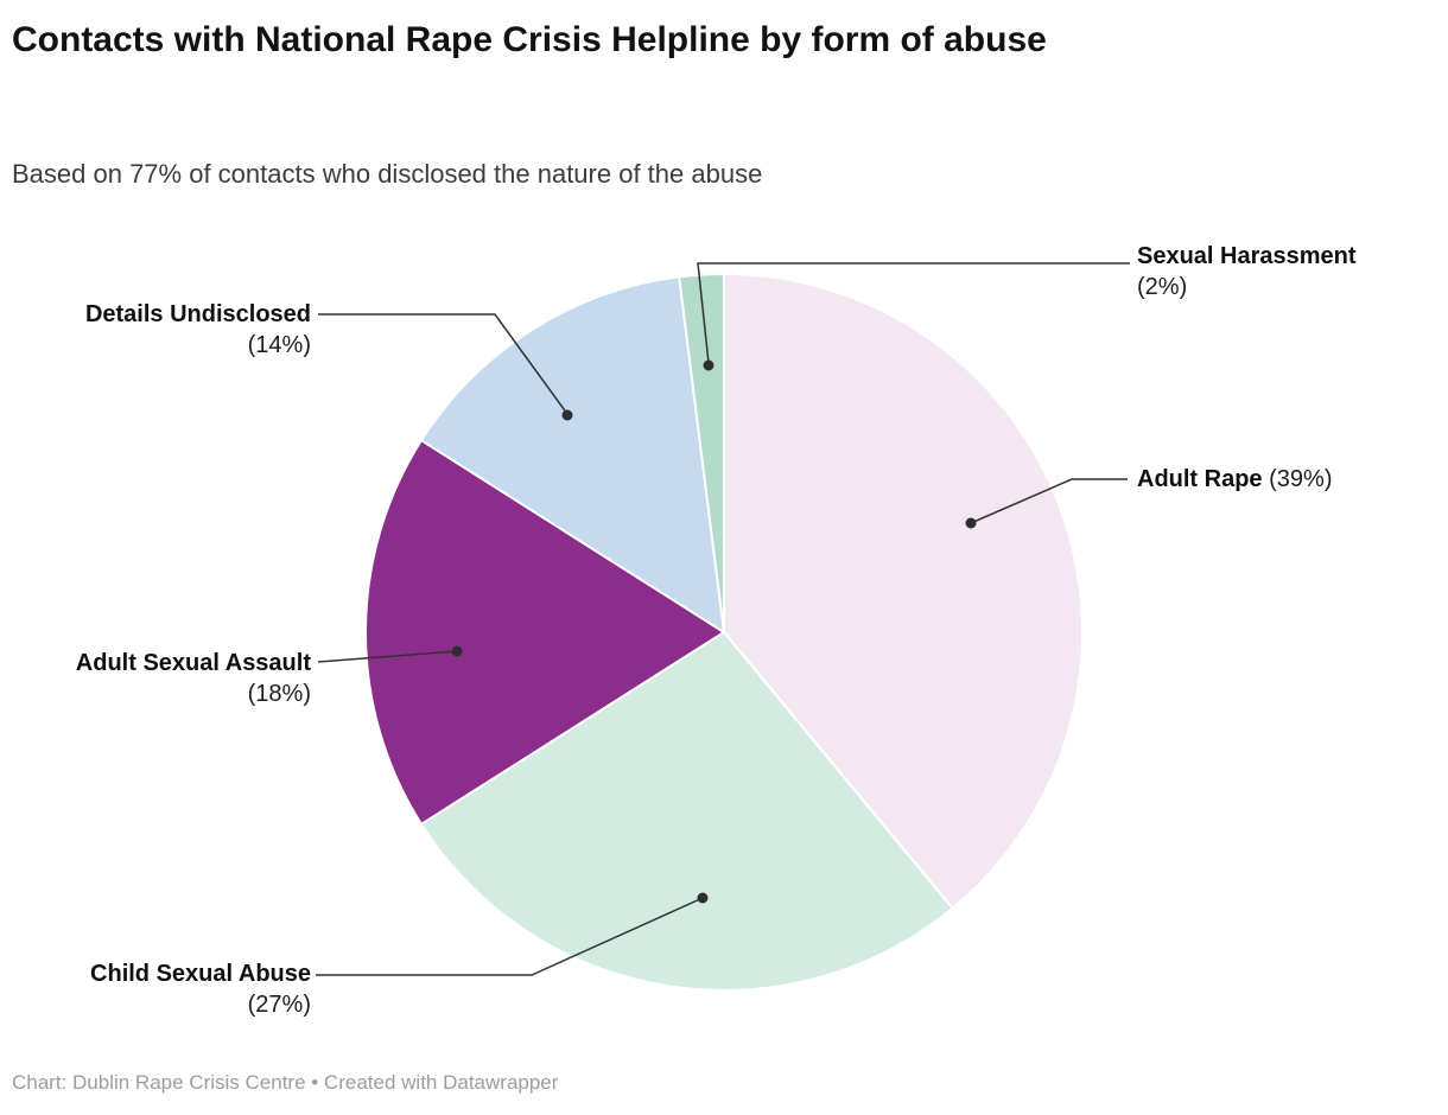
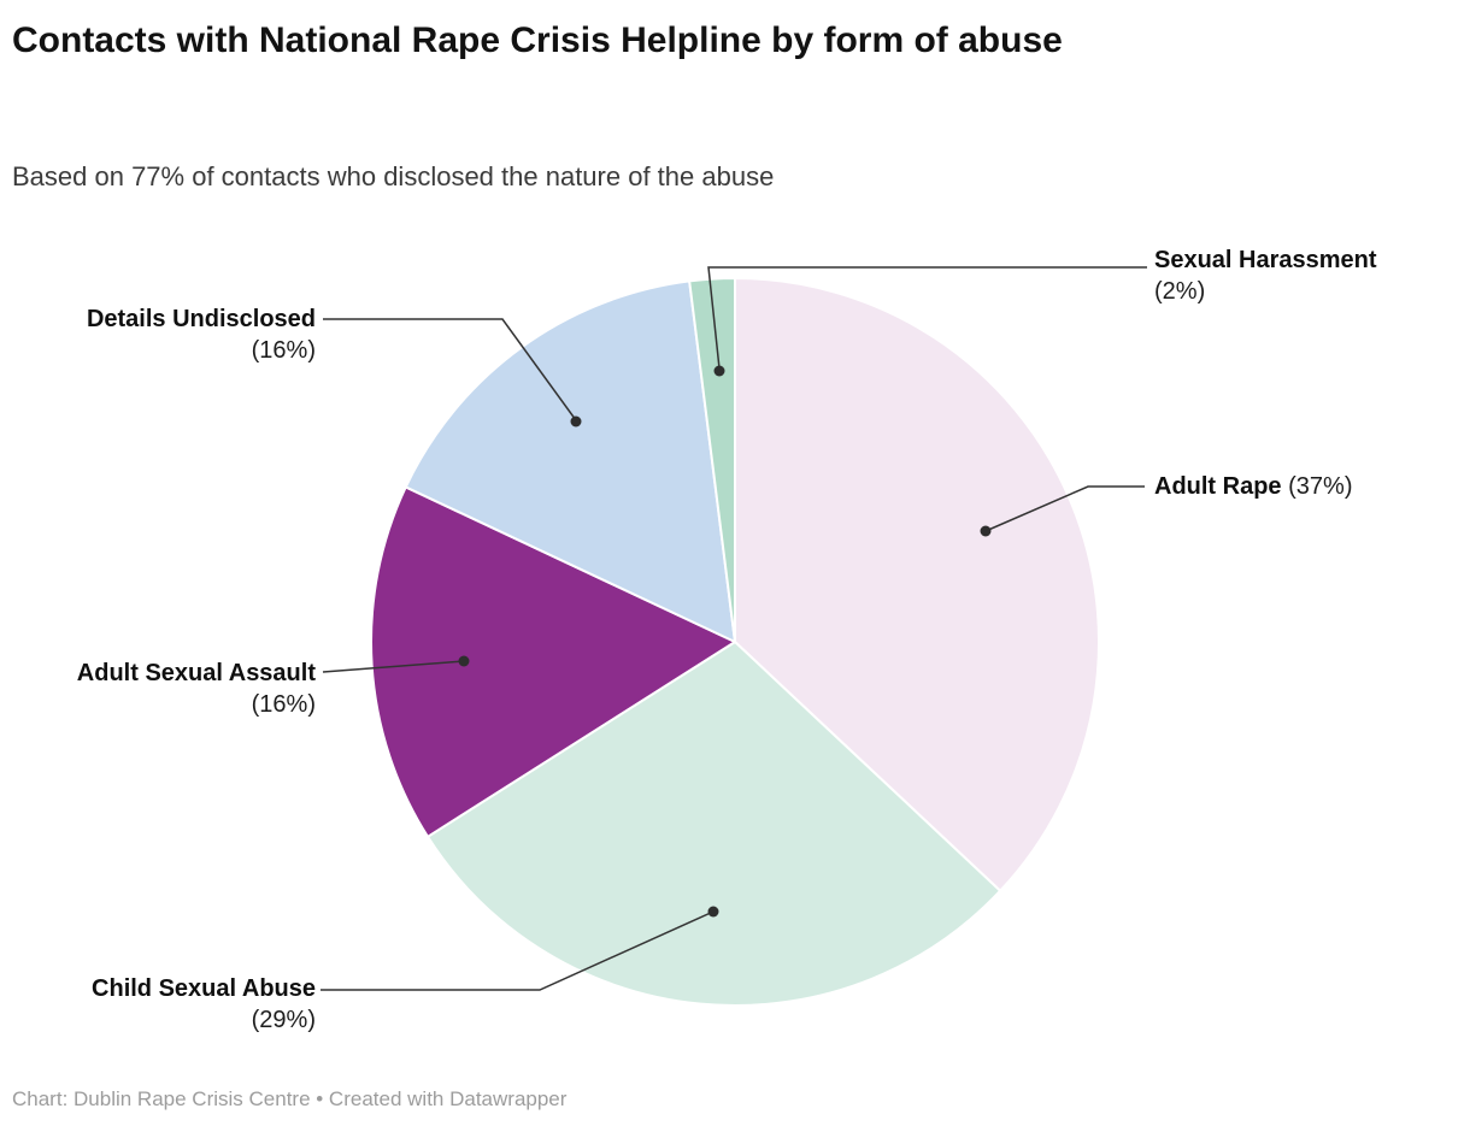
Adult Rape: 39% -> 37%
Child Sexual Abuse: 27% -> 29%
Adult Sexual Assault: 18% -> 16%
Details Undisclosed: 14% -> 16%
